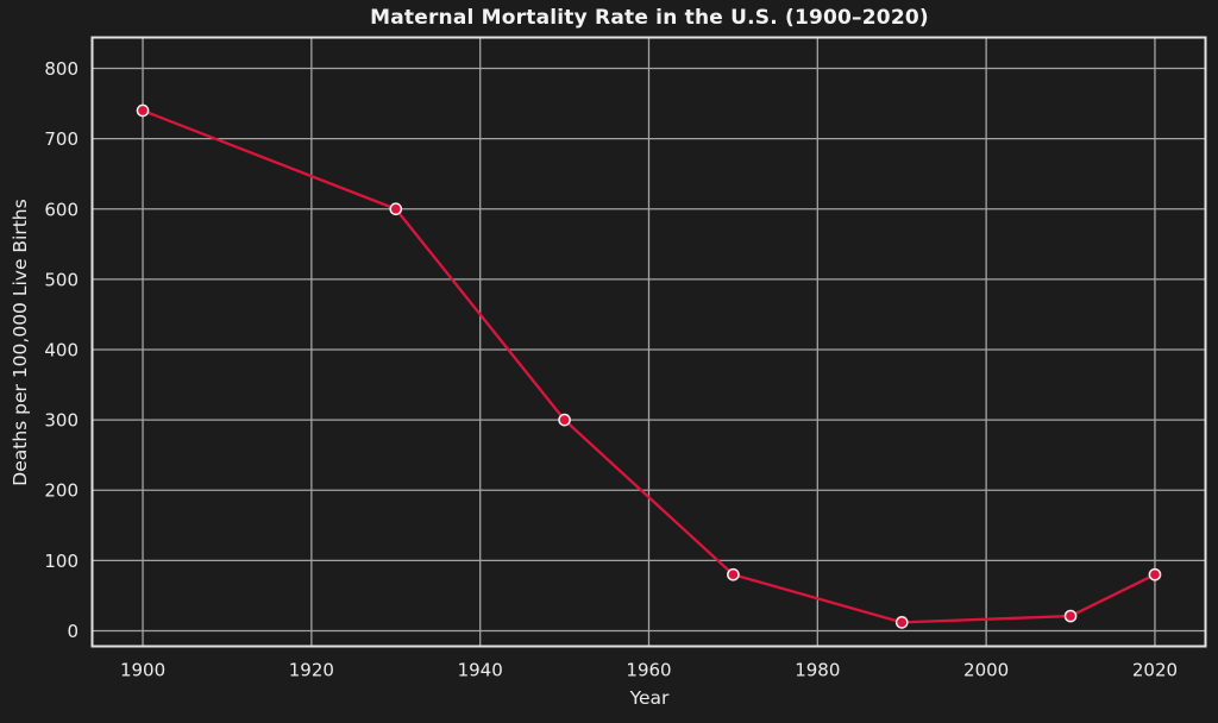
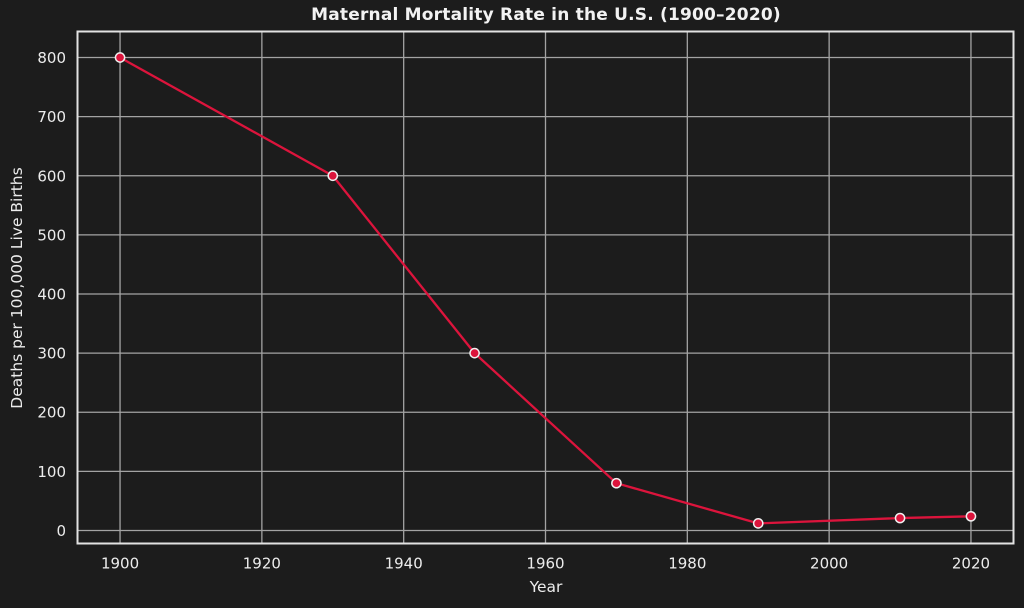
1900: 740 -> 800
2020: 80 -> 20
